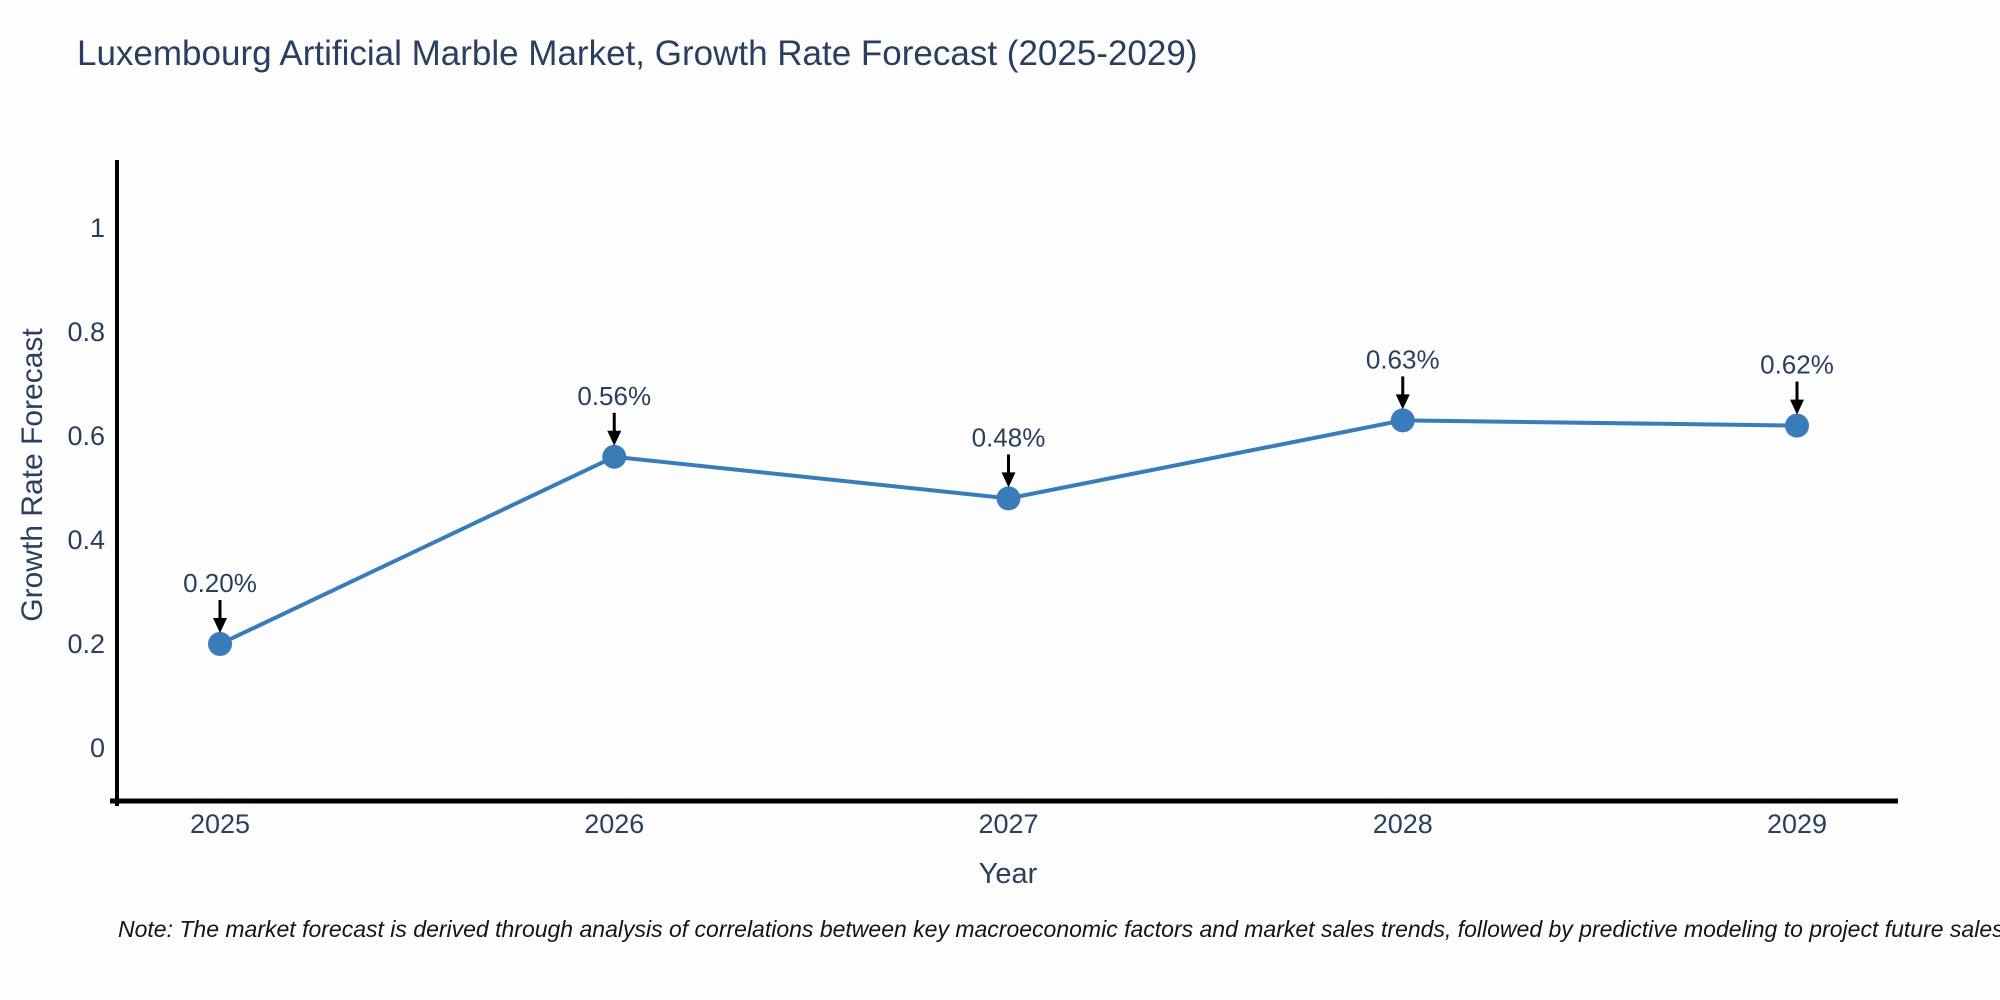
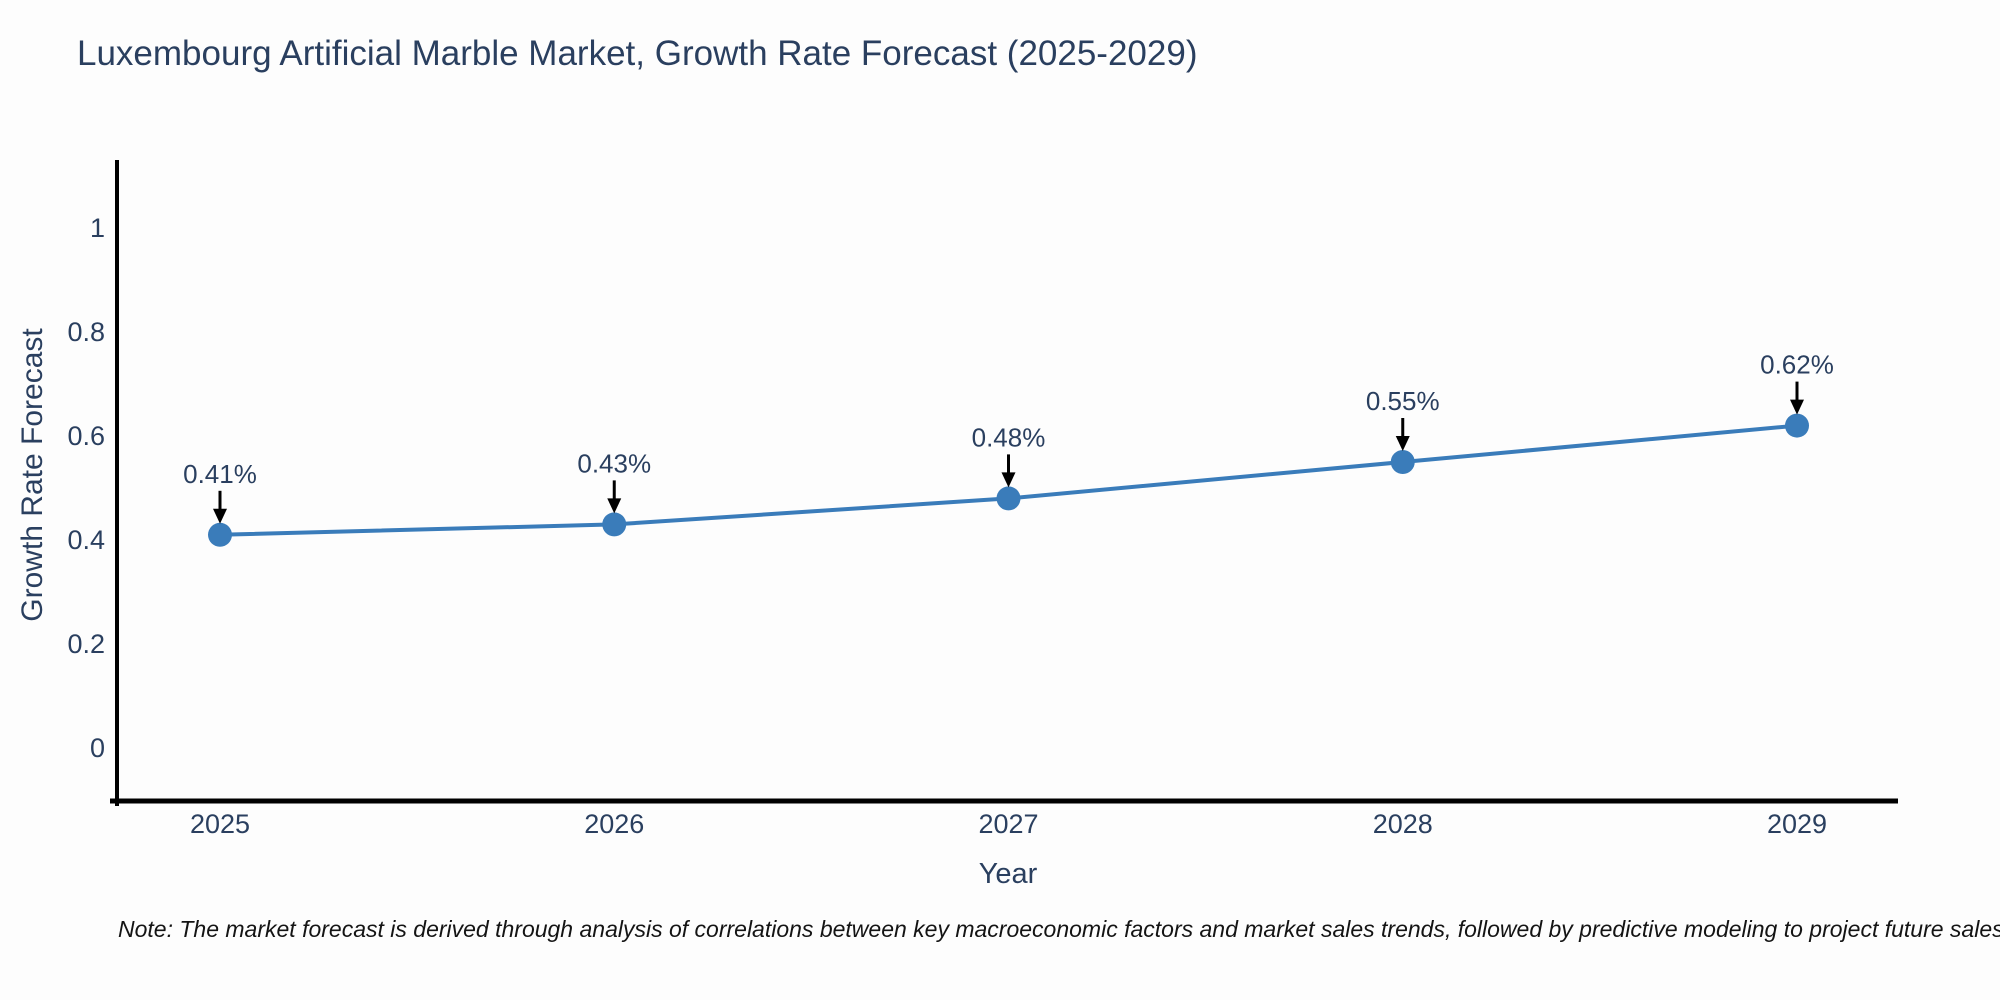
2025: 0.20% -> 0.41%
2026: 0.56% -> 0.43%
2028: 0.63% -> 0.55%
